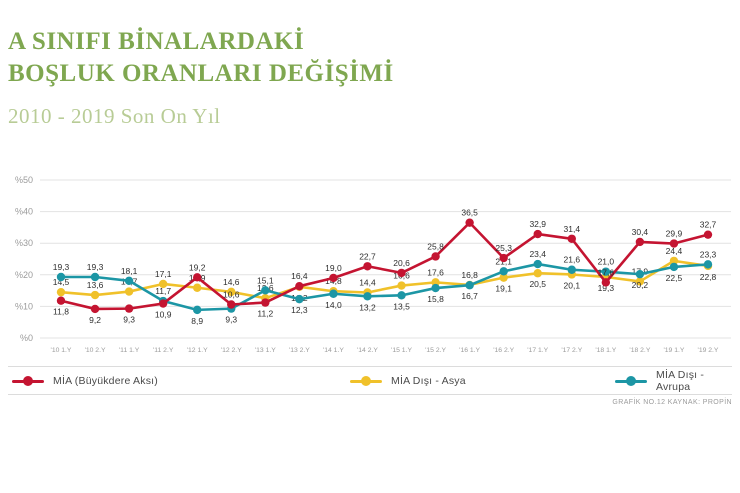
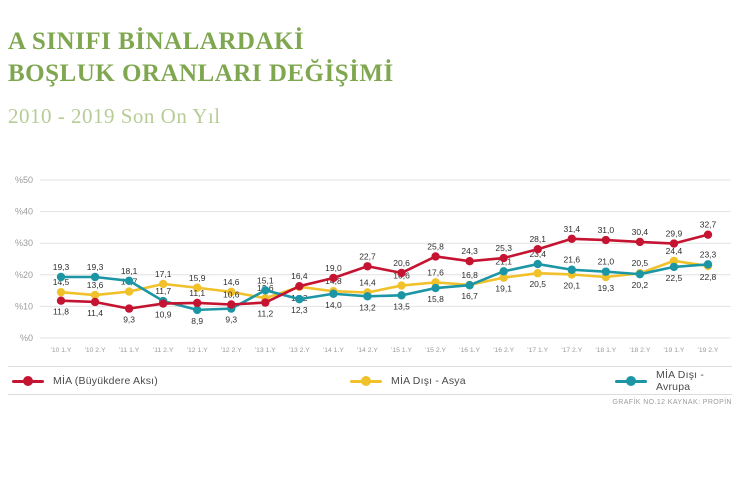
MİA (Büyükdere Aksı)/'10 2.Y: 9,2 -> 11,4
MİA (Büyükdere Aksı)/'12 1.Y: 19,2 -> 11,1
MİA (Büyükdere Aksı)/'16 1.Y: 36,5 -> 24,3
MİA (Büyükdere Aksı)/'17 1.Y: 32,9 -> 28,1
MİA (Büyükdere Aksı)/'18 1.Y: 17,6 -> 31,0
MİA Dışı - Asya/'18 2.Y: 17,9 -> 20,5
